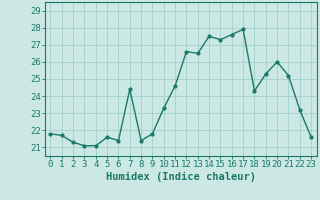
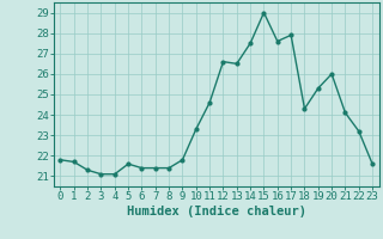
7: 24.4 -> 21.4
15: 27.3 -> 29.0
21: 25.2 -> 24.1
